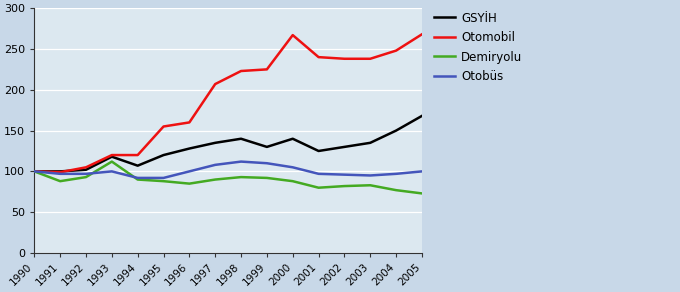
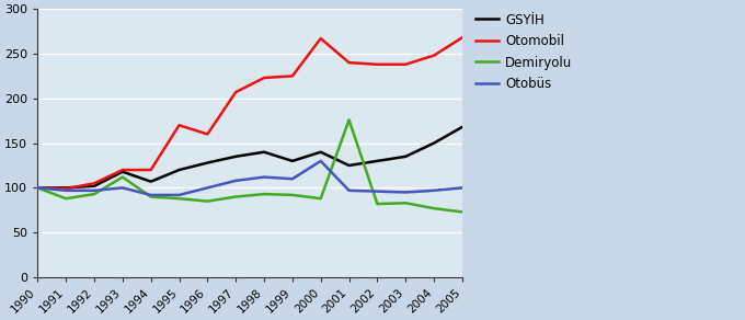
Otomobil/1995: 155 -> 170
Otobüs/2000: 105 -> 130
Demiryolu/2001: 80 -> 176
